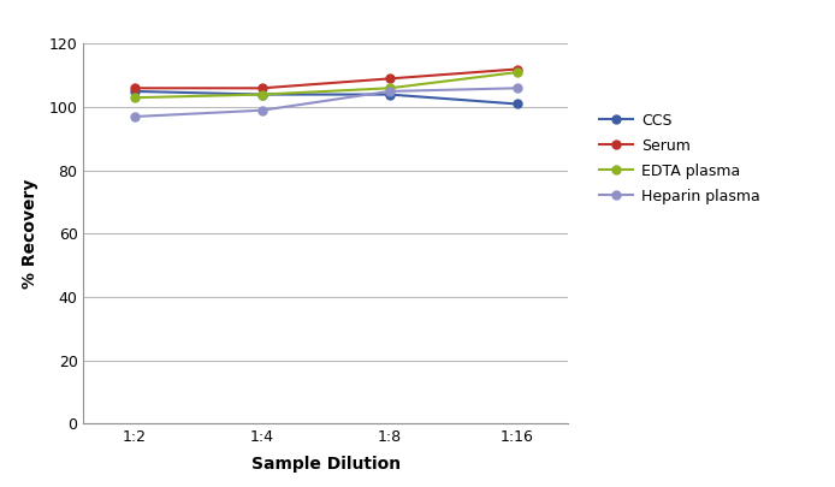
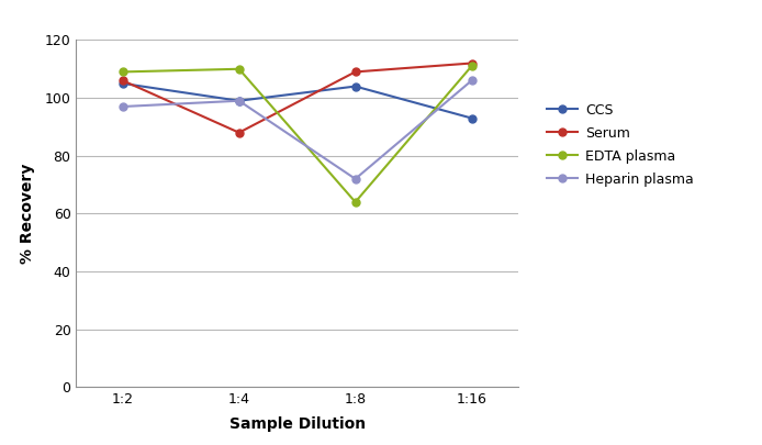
EDTA plasma/1:2: 103 -> 109
CCS/1:4: 104 -> 99
Serum/1:4: 106 -> 88
EDTA plasma/1:4: 104 -> 110
EDTA plasma/1:8: 106 -> 64
Heparin plasma/1:8: 105 -> 72
CCS/1:16: 101 -> 93
